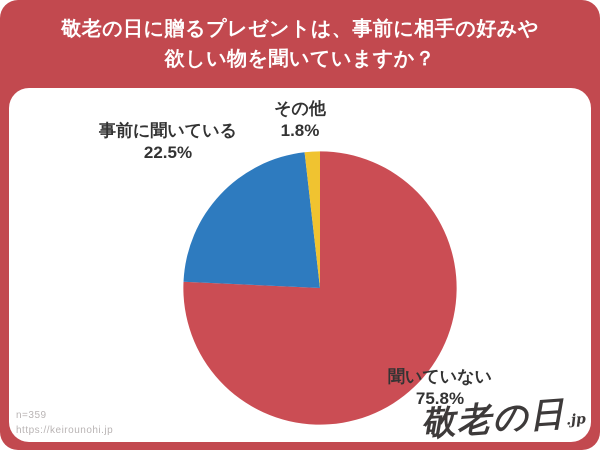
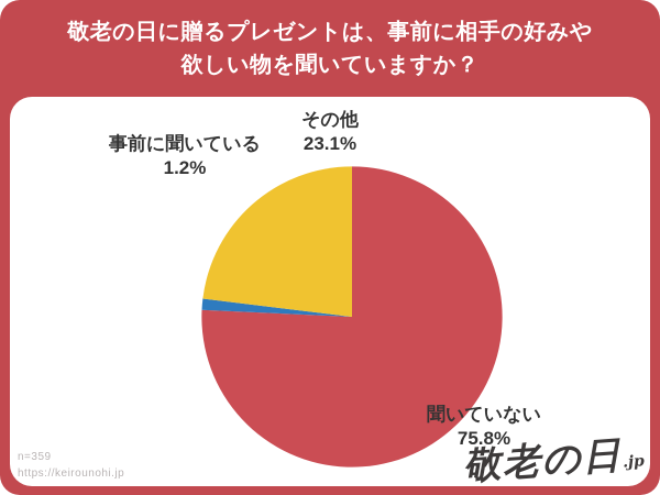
事前に聞いている: 22.5% -> 1.2%
その他: 1.8% -> 23.1%
